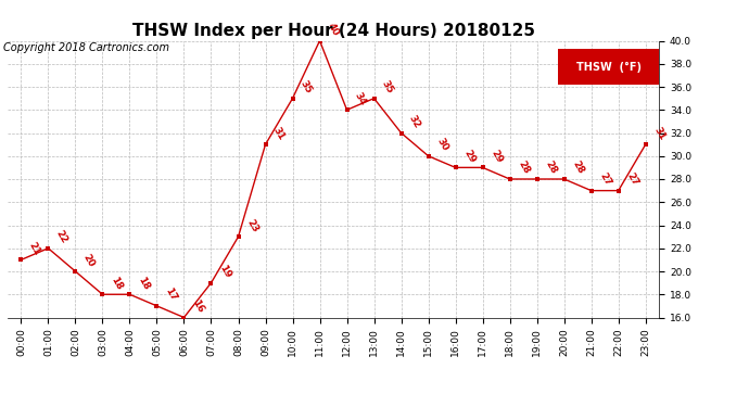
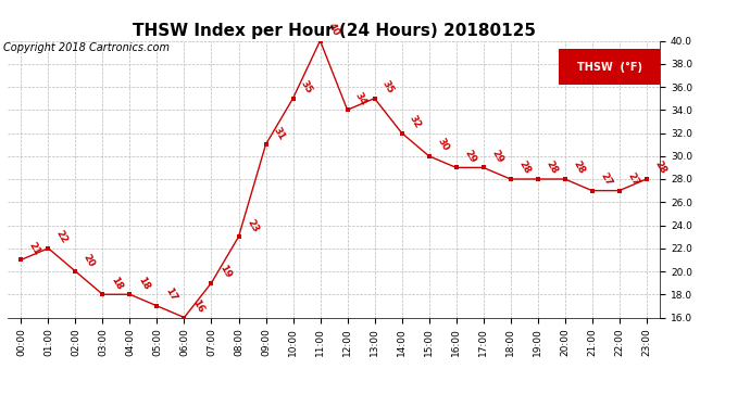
23:00: 31 -> 28
